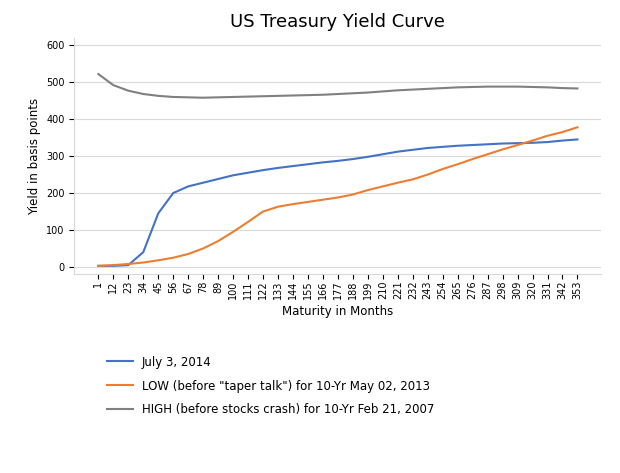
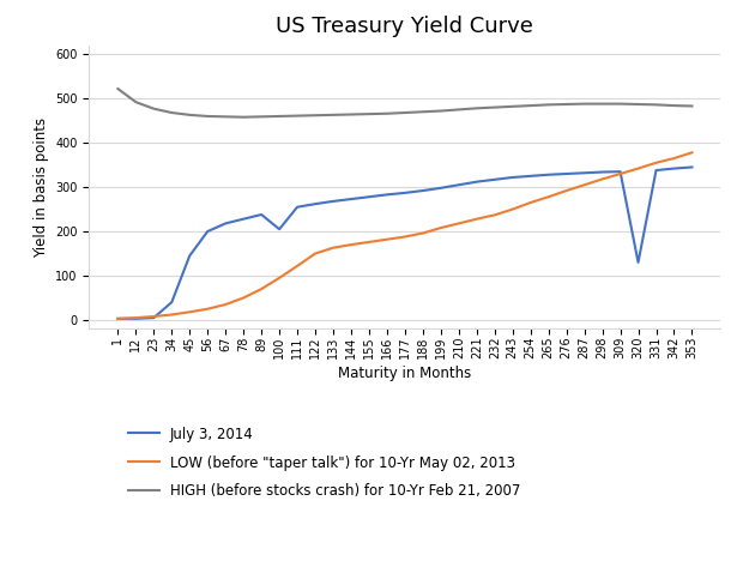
July 3, 2014/100: 248 -> 205
July 3, 2014/320: 336 -> 130
